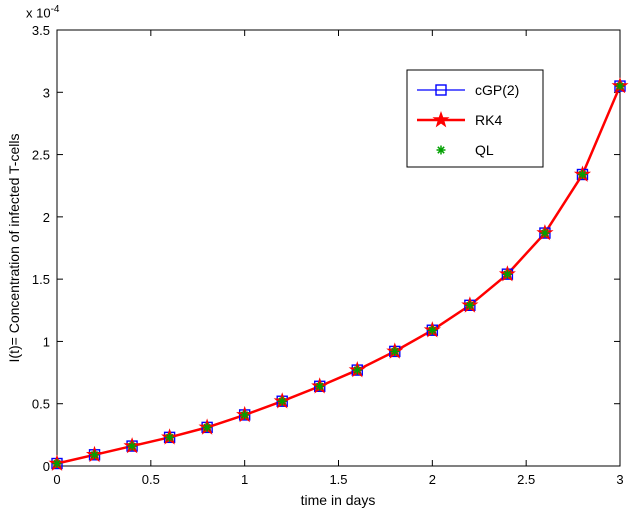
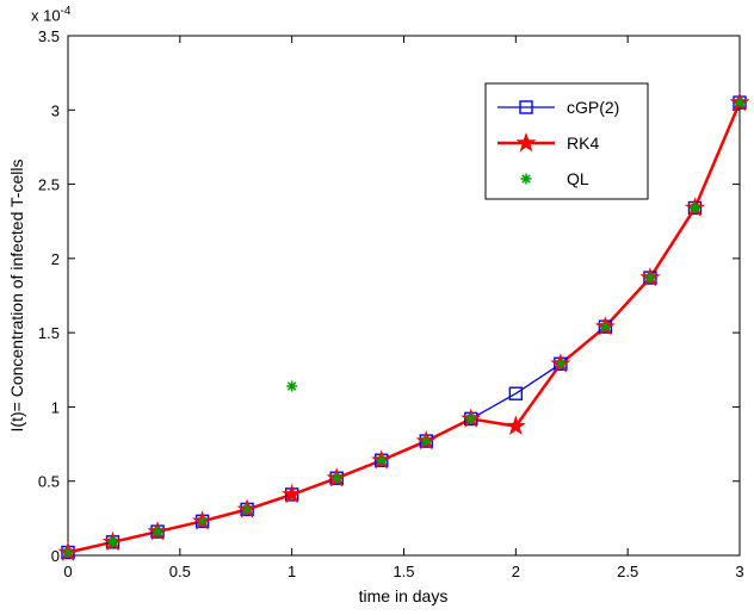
QL/1: 0.41 -> 1.14
RK4/2: 1.09 -> 0.87
QL/2: 1.09 -> 2.45
